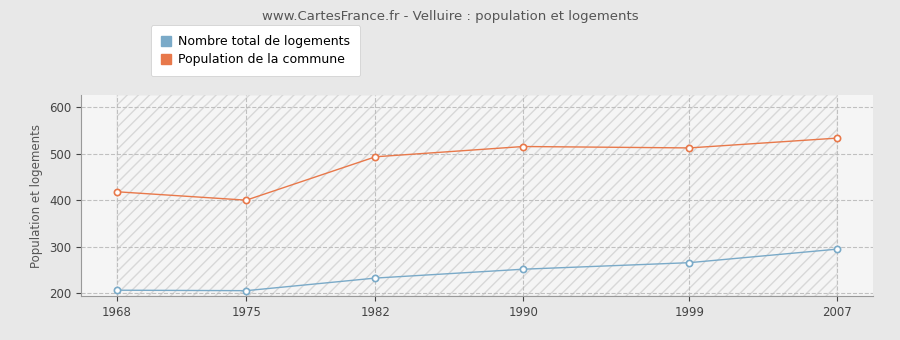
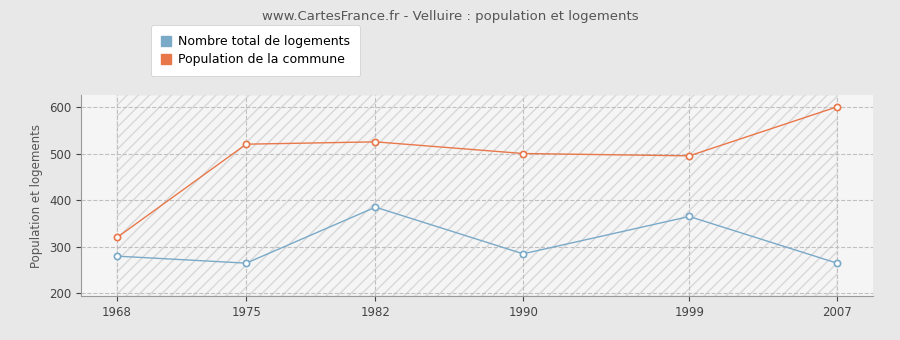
Nombre total de logements/1968: 207 -> 280
Population de la commune/1968: 418 -> 320
Nombre total de logements/1975: 206 -> 265
Population de la commune/1975: 400 -> 520
Nombre total de logements/1982: 233 -> 385
Population de la commune/1982: 493 -> 525
Nombre total de logements/1990: 252 -> 285
Population de la commune/1990: 515 -> 500
Nombre total de logements/1999: 266 -> 365
Population de la commune/1999: 512 -> 495
Nombre total de logements/2007: 295 -> 265
Population de la commune/2007: 533 -> 600
